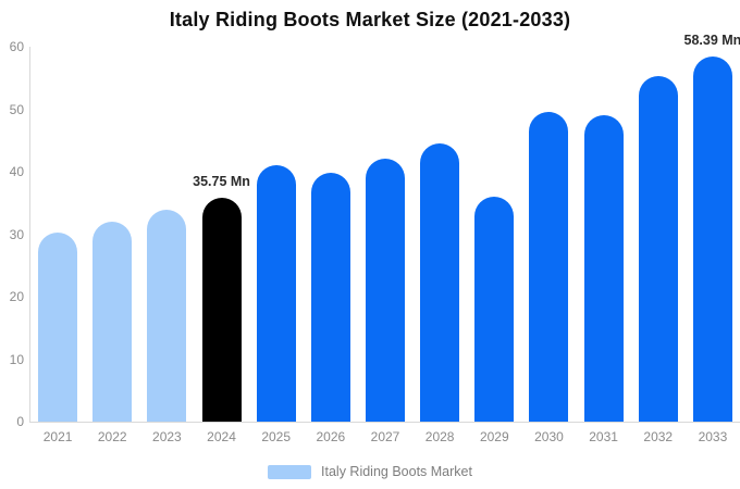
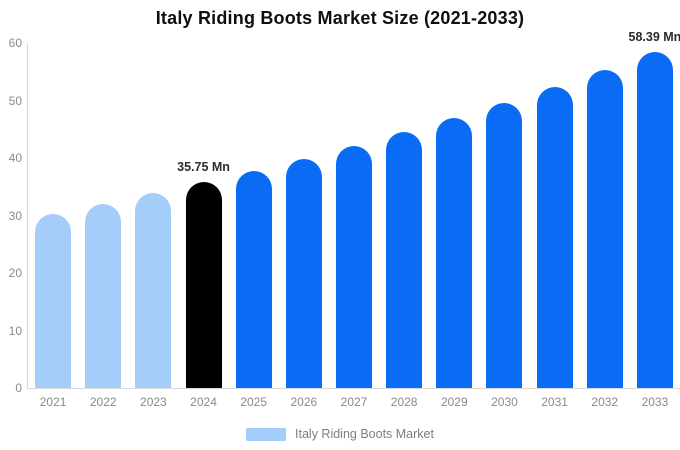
2025: 41 -> 38
2029: 36 -> 47
2031: 49 -> 52
